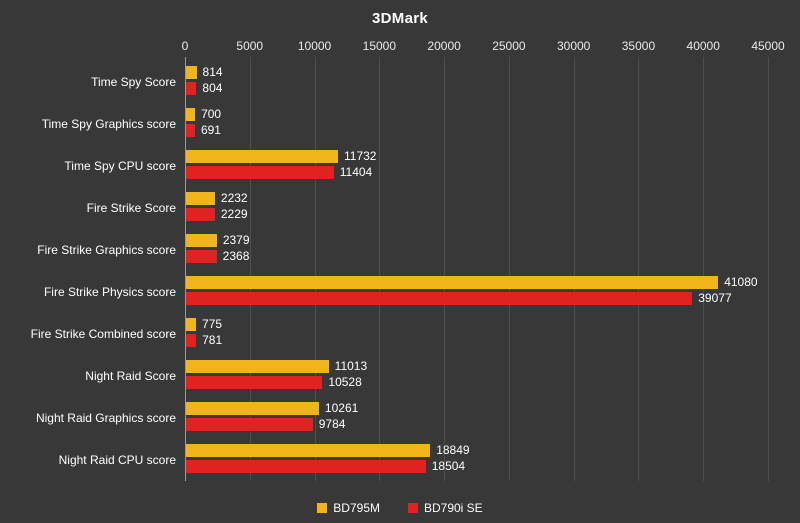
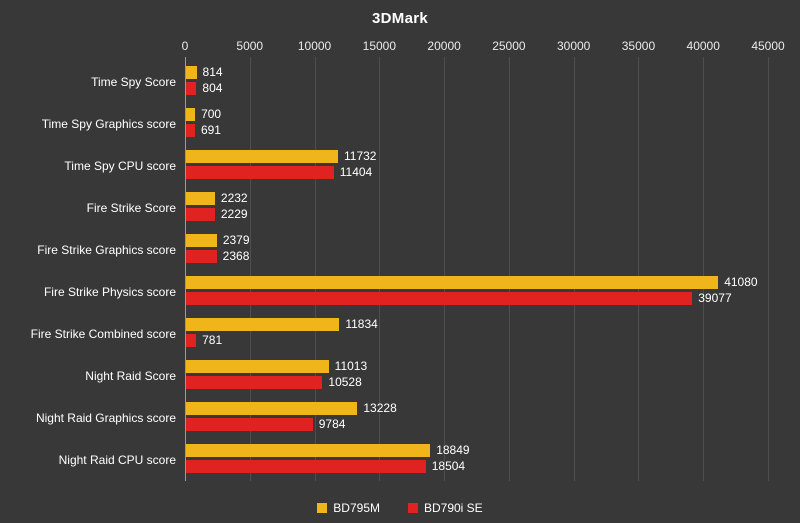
BD795M/Fire Strike Combined score: 775 -> 11834
BD795M/Night Raid Graphics score: 10261 -> 13228
